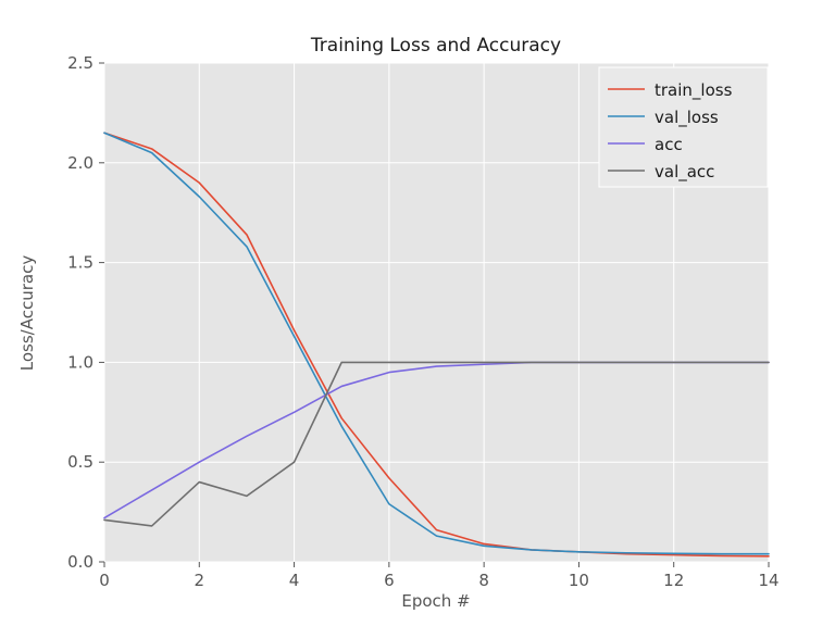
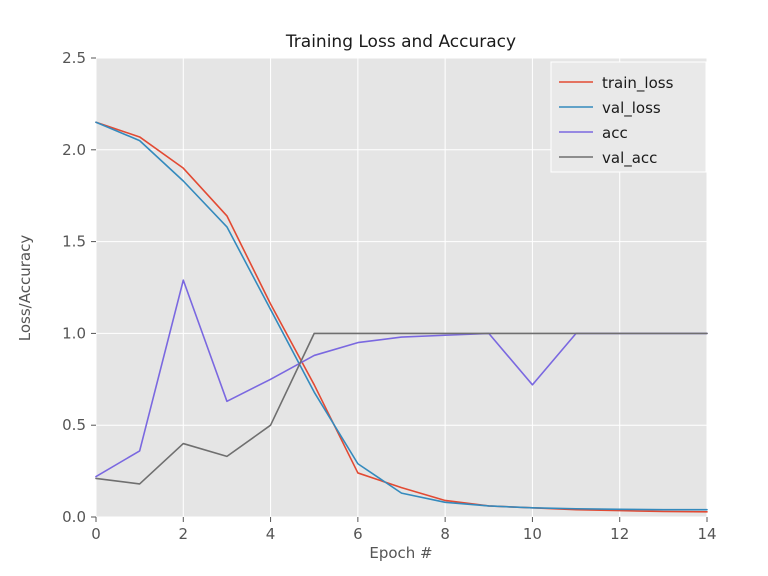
acc/2: 0.50 -> 1.29
train_loss/6: 0.42 -> 0.24
acc/10: 1.00 -> 0.72
